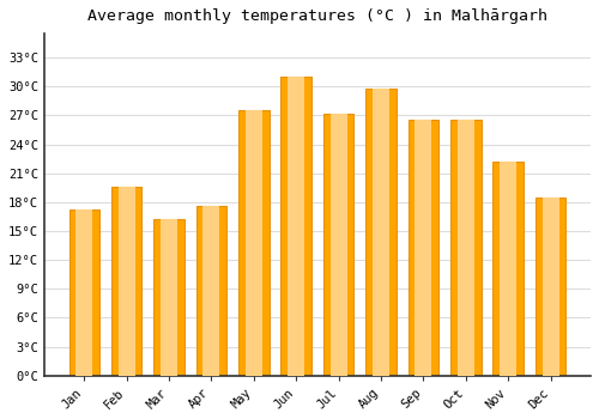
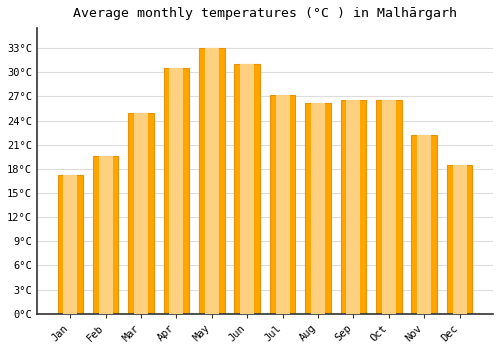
Mar: 16.2°C -> 25.0°C
Apr: 17.6°C -> 30.5°C
May: 27.6°C -> 33.0°C
Aug: 29.8°C -> 26.2°C
